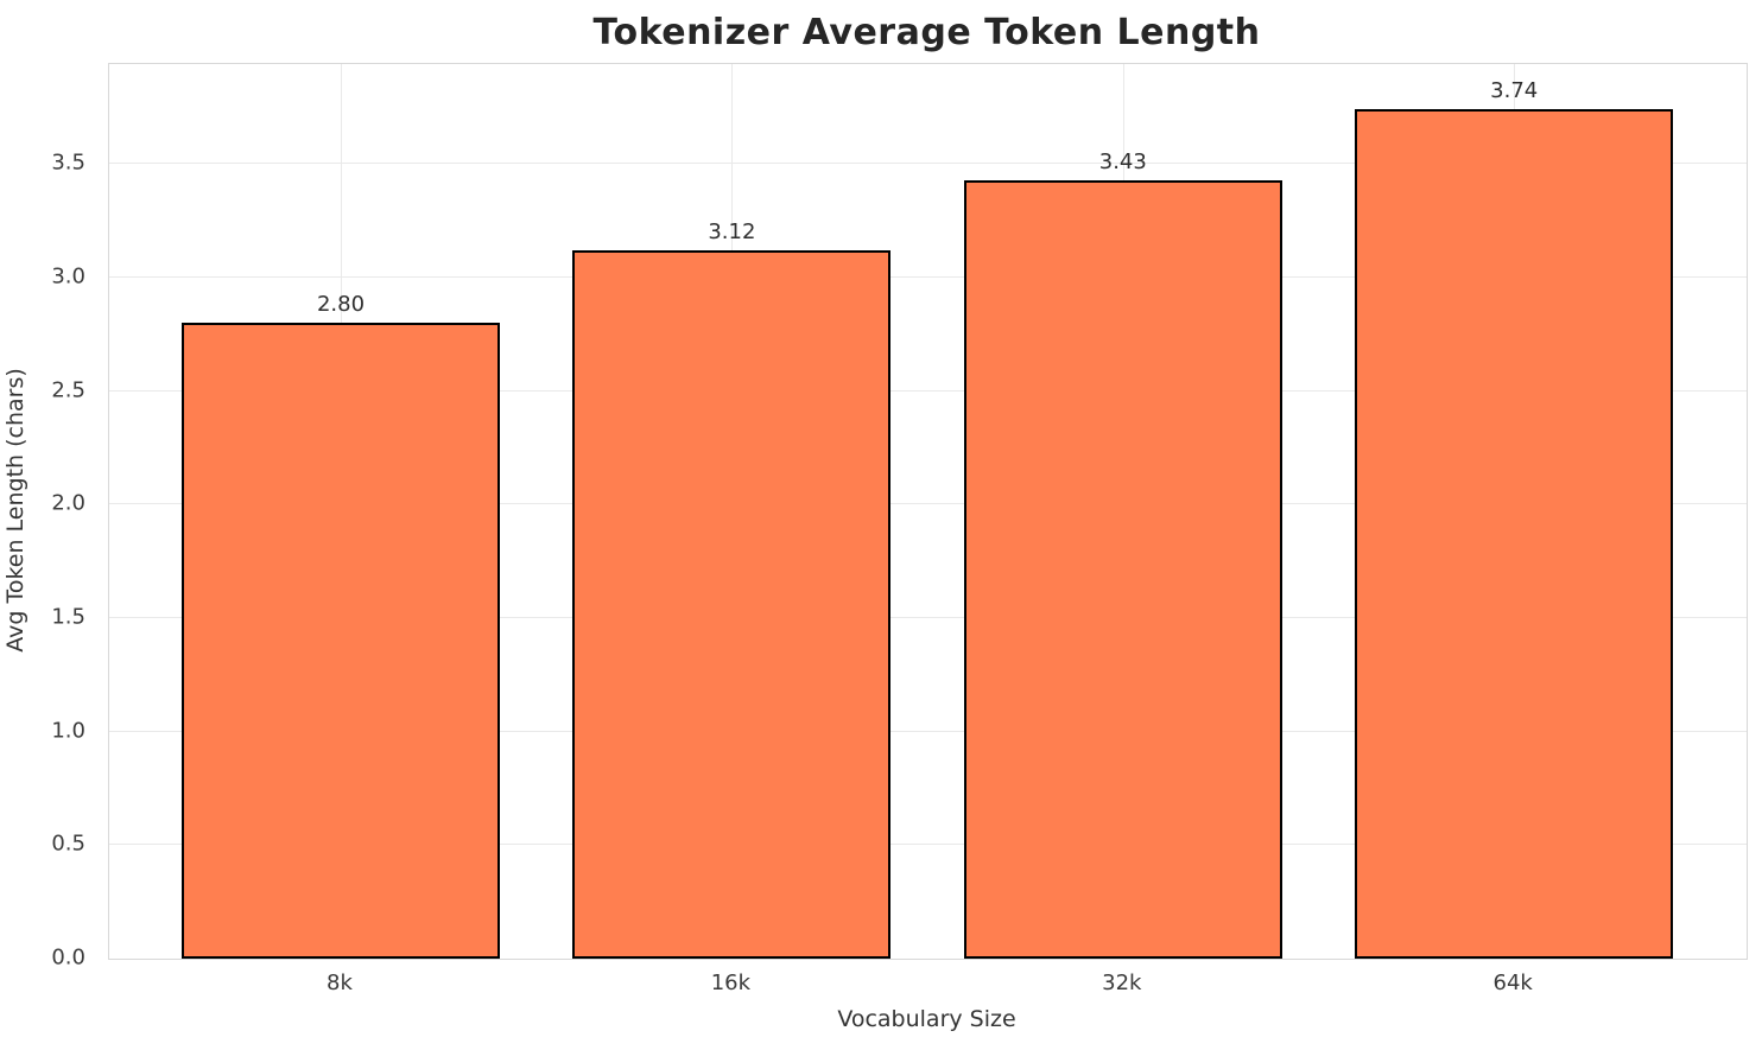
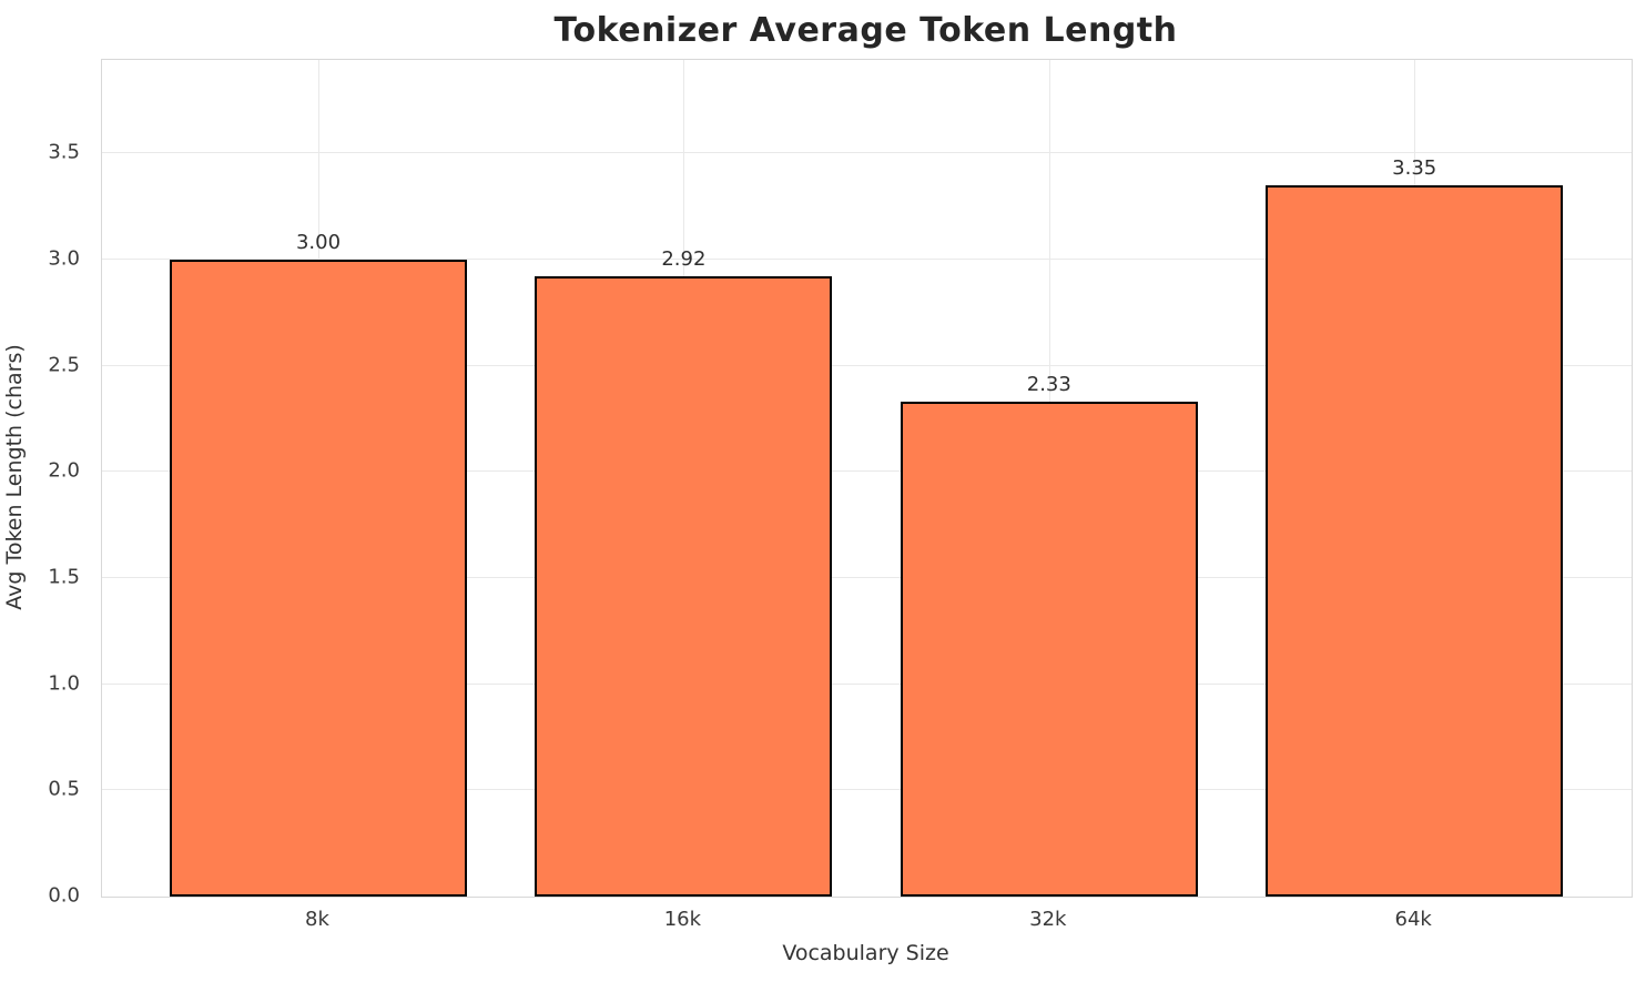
8k: 2.80 -> 3.00
16k: 3.12 -> 2.92
32k: 3.43 -> 2.33
64k: 3.74 -> 3.35
